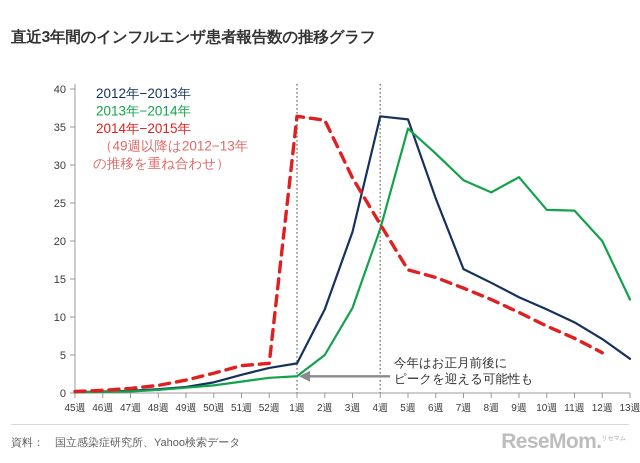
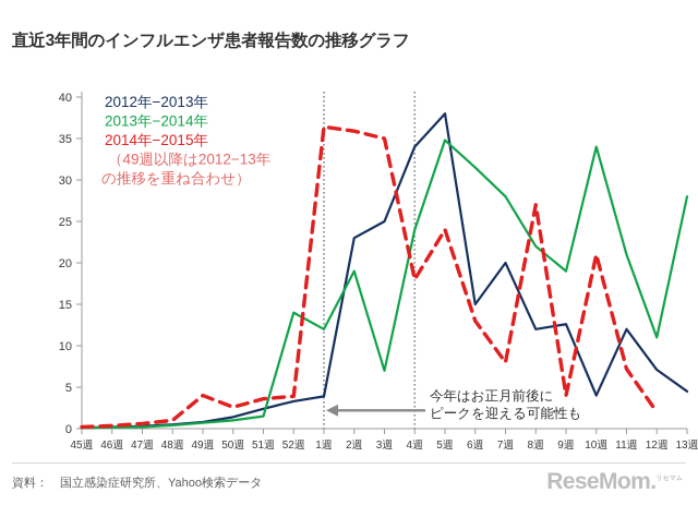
2014年−2015年/49週: 2 -> 4
2013年−2014年/52週: 2 -> 14
2013年−2014年/1週: 2 -> 12
2012年−2013年/2週: 11 -> 23
2013年−2014年/2週: 5 -> 19
2012年−2013年/3週: 21 -> 25
2013年−2014年/3週: 11 -> 7
2014年−2015年/3週: 28 -> 35
2012年−2013年/4週: 36 -> 34
2013年−2014年/4週: 22 -> 24
2014年−2015年/4週: 22 -> 18
2012年−2013年/5週: 36 -> 38
2014年−2015年/5週: 16 -> 24
2012年−2013年/6週: 26 -> 15
2014年−2015年/6週: 15 -> 13
2012年−2013年/7週: 16 -> 20
2014年−2015年/7週: 14 -> 8
2012年−2013年/8週: 14 -> 12
2013年−2014年/8週: 26 -> 22
2014年−2015年/8週: 12 -> 27
2013年−2014年/9週: 28 -> 19
2014年−2015年/9週: 11 -> 4
2012年−2013年/10週: 11 -> 4
2013年−2014年/10週: 24 -> 34
2014年−2015年/10週: 9 -> 21
2012年−2013年/11週: 9 -> 12
2013年−2014年/11週: 24 -> 21
2013年−2014年/12週: 20 -> 11
2014年−2015年/12週: 5 -> 2
2013年−2014年/13週: 12 -> 28
